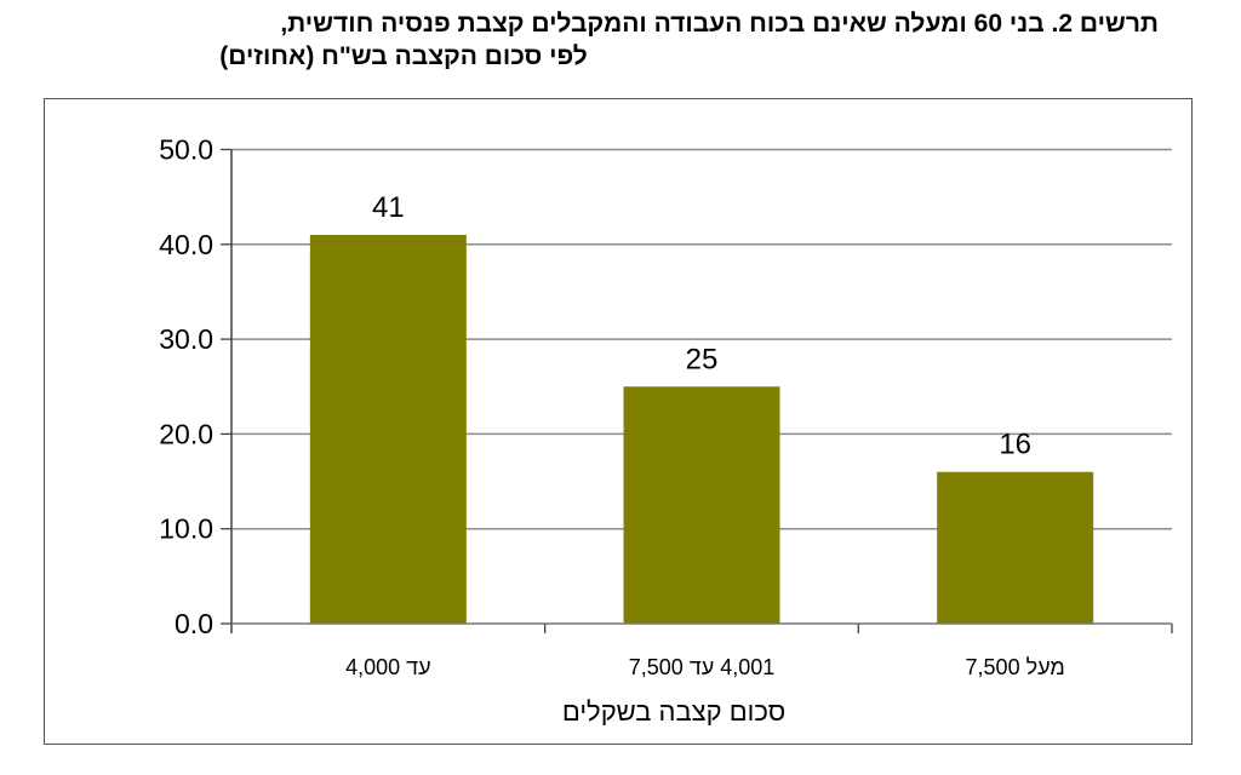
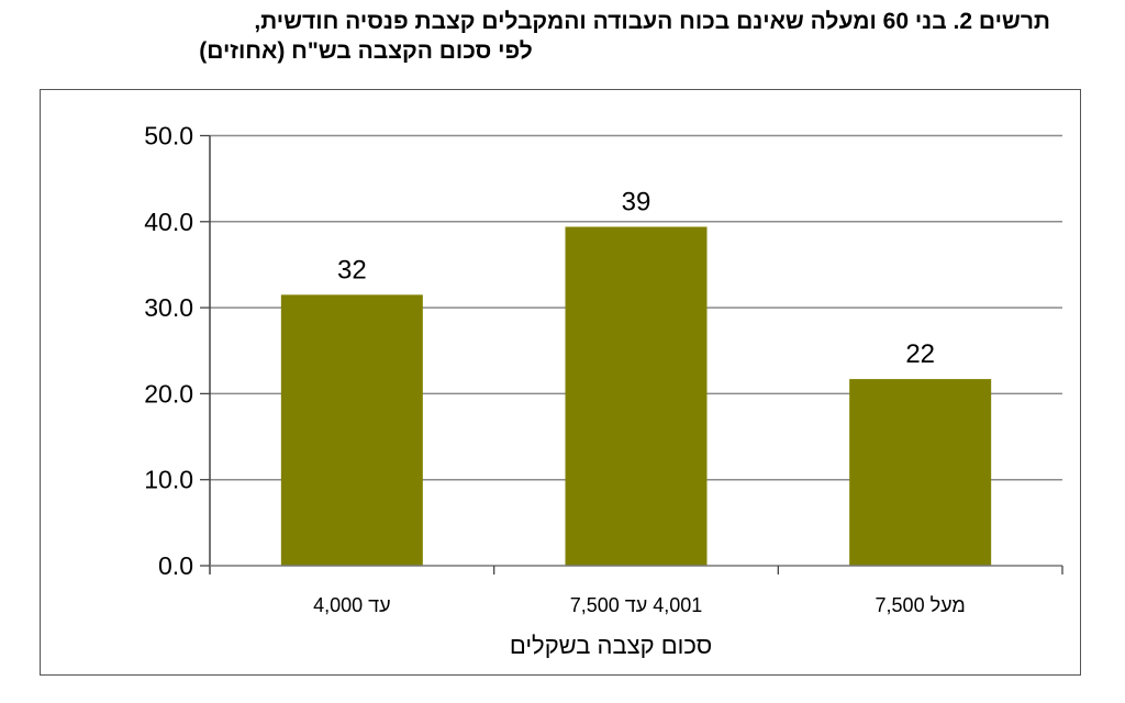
עד 4,000: 41 -> 32
4,001 עד 7,500: 25 -> 39
מעל 7,500: 16 -> 22
